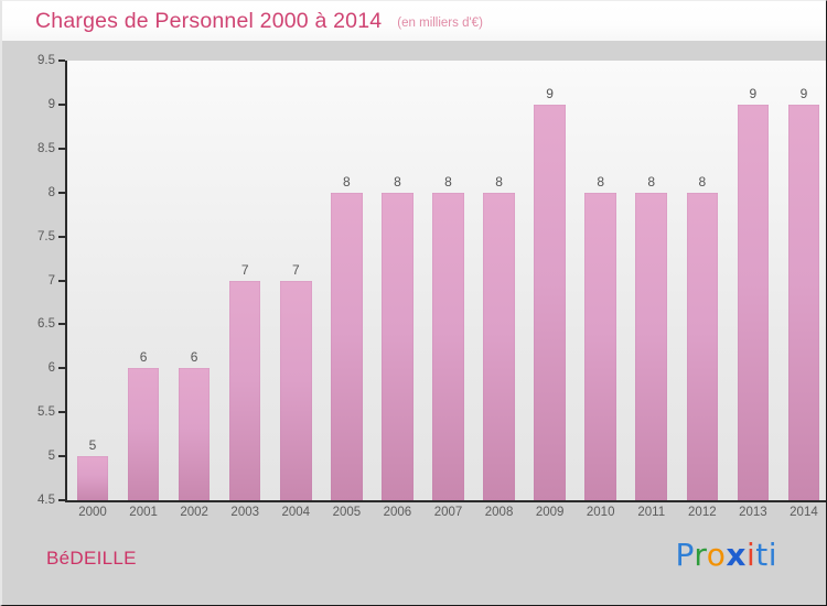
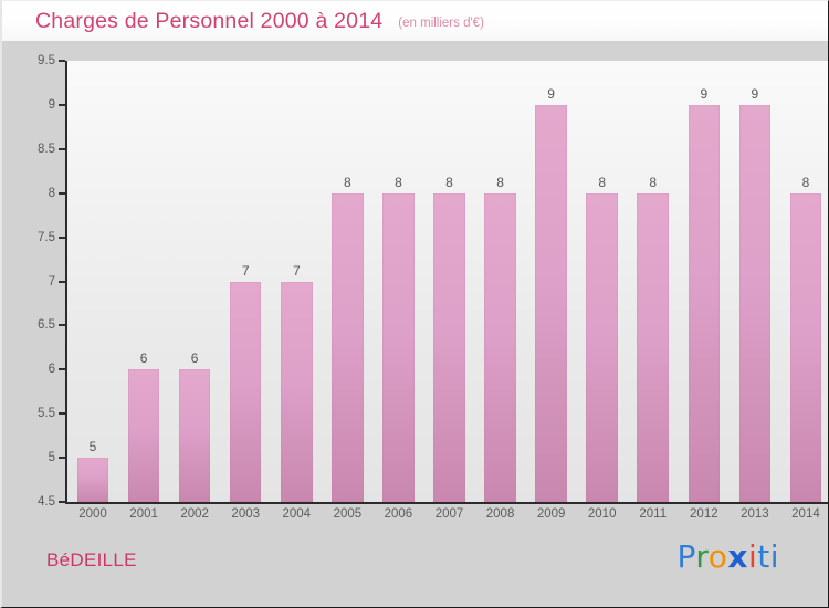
2012: 8 -> 9
2014: 9 -> 8
